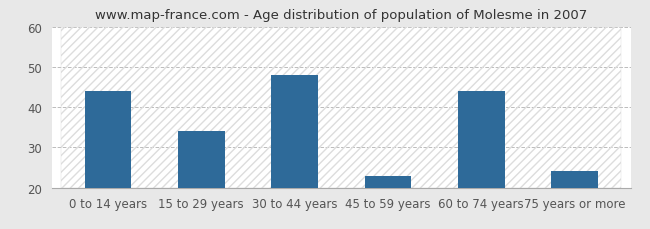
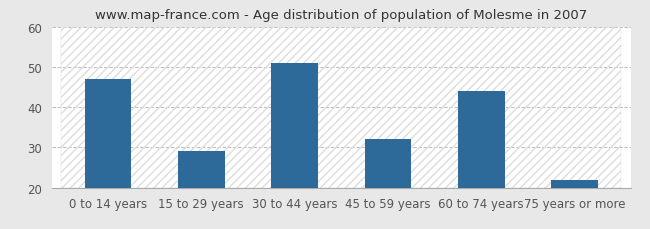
0 to 14 years: 44 -> 47
15 to 29 years: 34 -> 29
30 to 44 years: 48 -> 51
45 to 59 years: 23 -> 32
75 years or more: 24 -> 22
